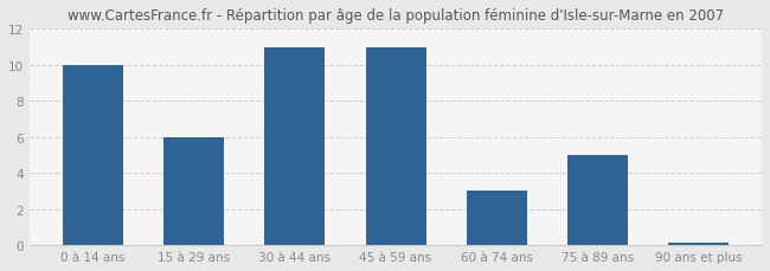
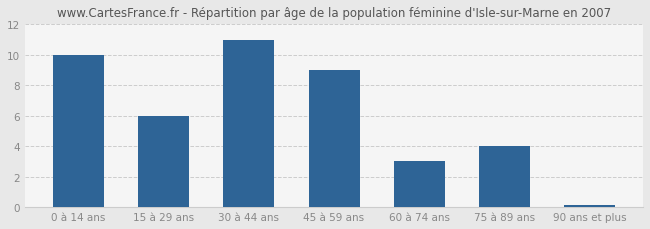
45 à 59 ans: 11.0 -> 9.0
75 à 89 ans: 5.0 -> 4.0
